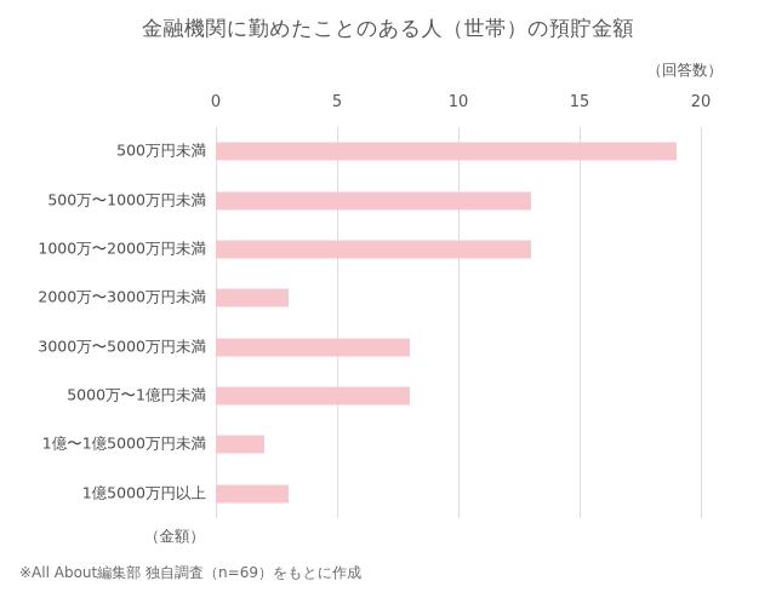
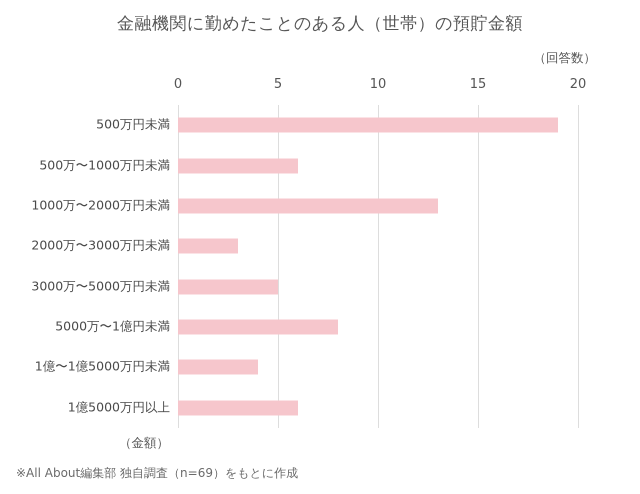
500万〜1000万円未満: 13 -> 6
3000万〜5000万円未満: 8 -> 5
1億〜1億5000万円未満: 2 -> 4
1億5000万円以上: 3 -> 6
